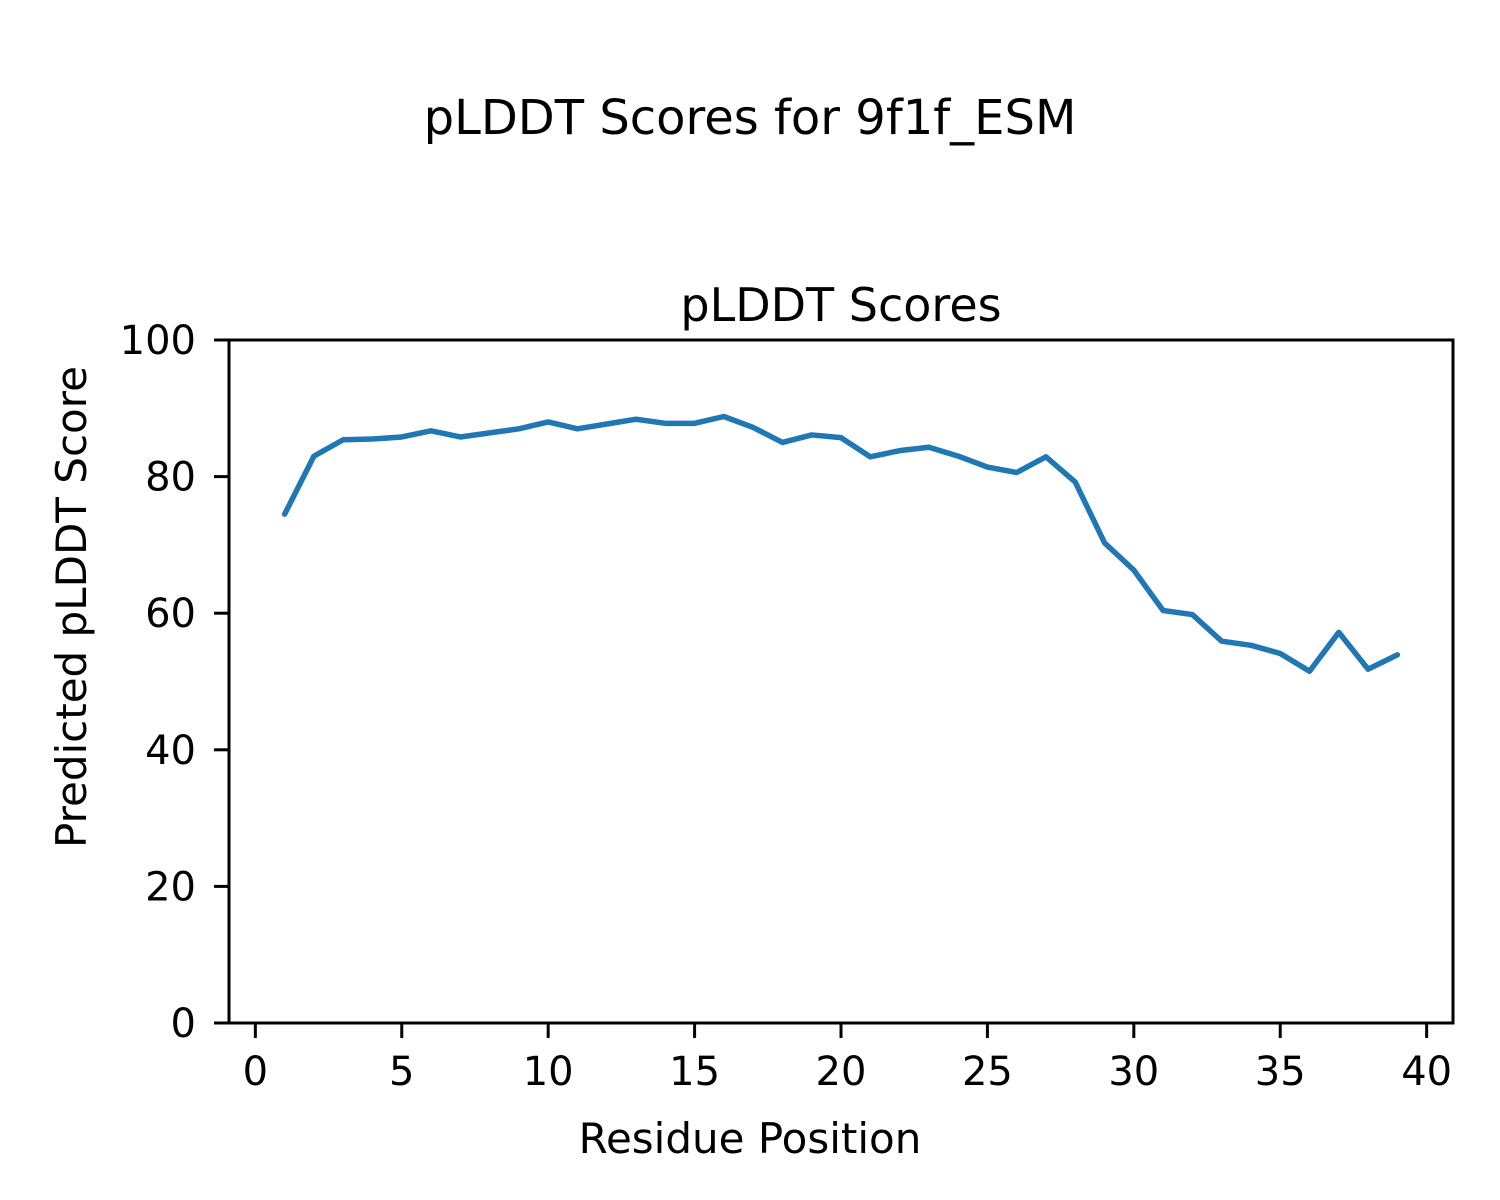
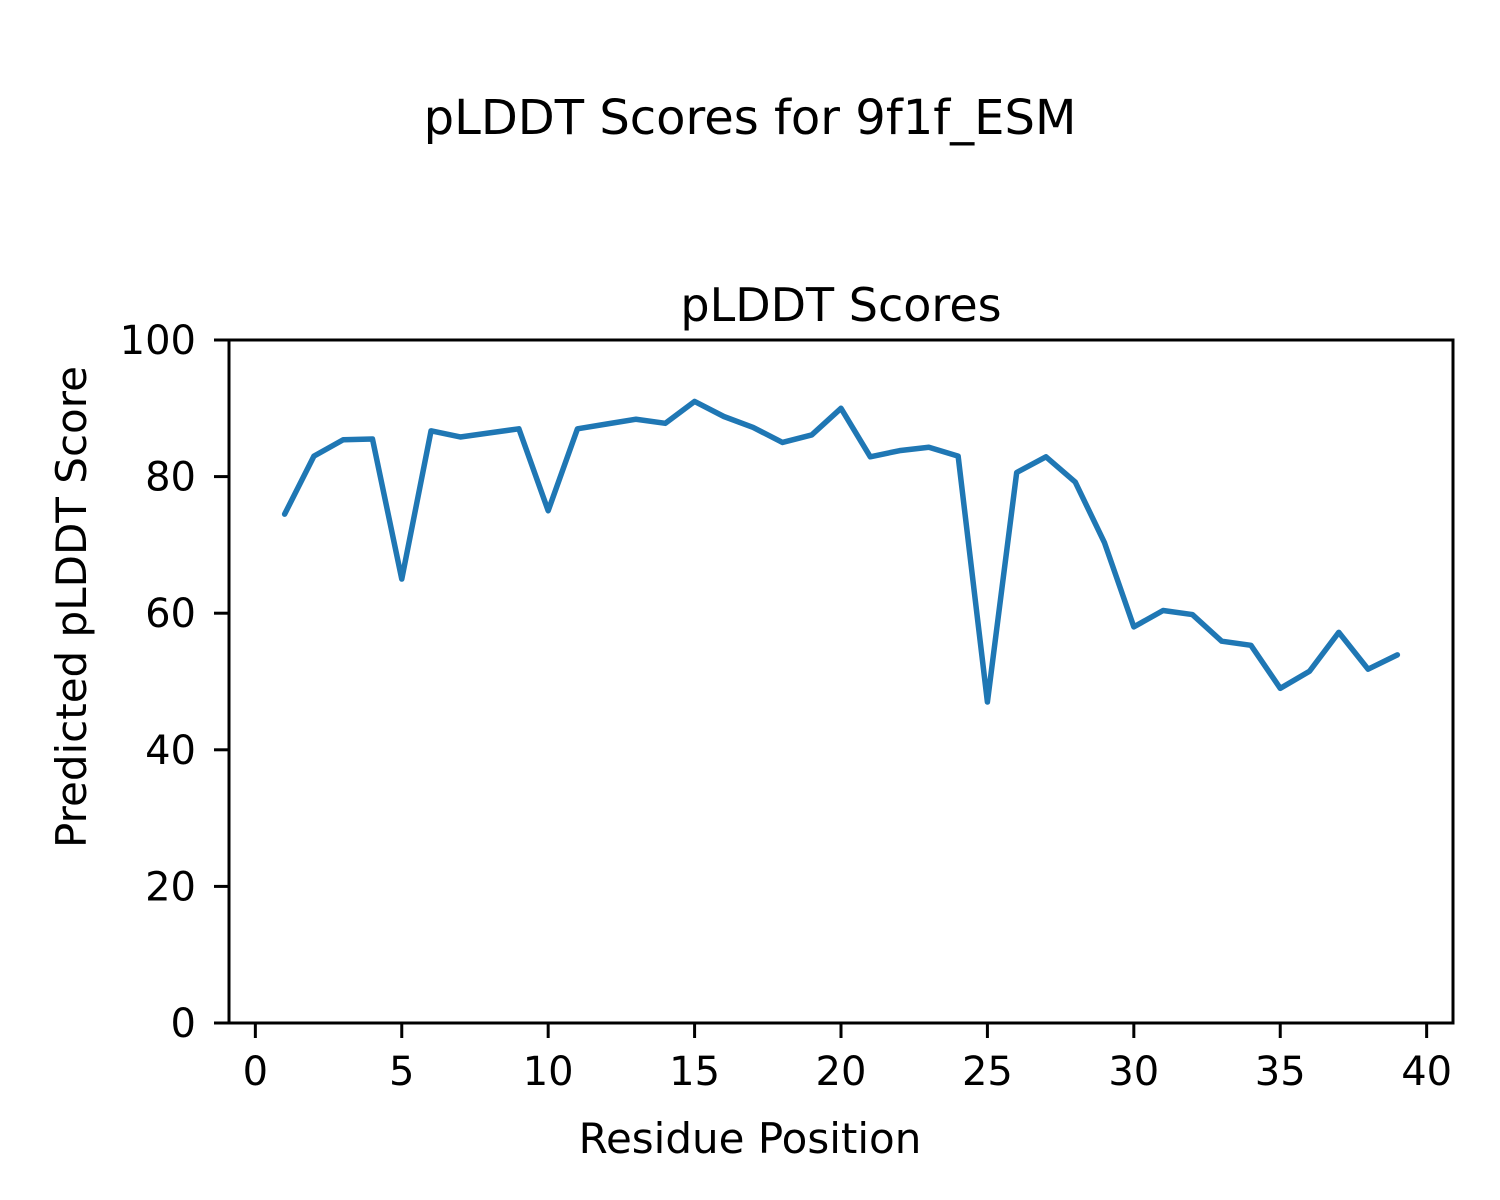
5: 86 -> 65
10: 88 -> 75
15: 88 -> 91
20: 86 -> 90
25: 81 -> 47
30: 66 -> 58
35: 54 -> 49
